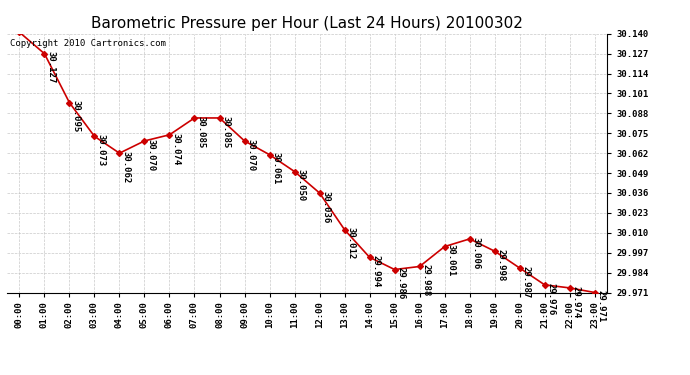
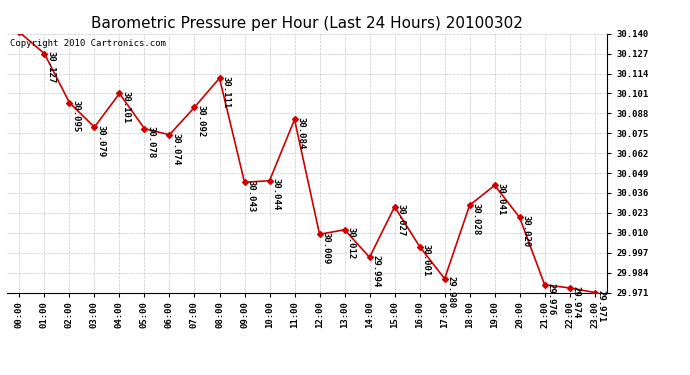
03:00: 30.073 -> 30.079
04:00: 30.062 -> 30.101
05:00: 30.070 -> 30.078
07:00: 30.085 -> 30.092
08:00: 30.085 -> 30.111
09:00: 30.070 -> 30.043
10:00: 30.061 -> 30.044
11:00: 30.050 -> 30.084
12:00: 30.036 -> 30.009
15:00: 29.986 -> 30.027
16:00: 29.988 -> 30.001
17:00: 30.001 -> 29.980
18:00: 30.006 -> 30.028
19:00: 29.998 -> 30.041
20:00: 29.987 -> 30.020
